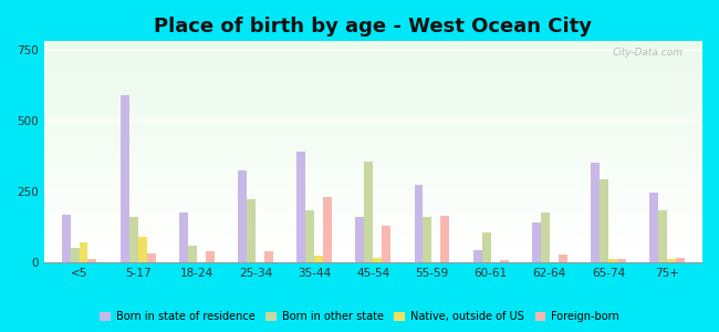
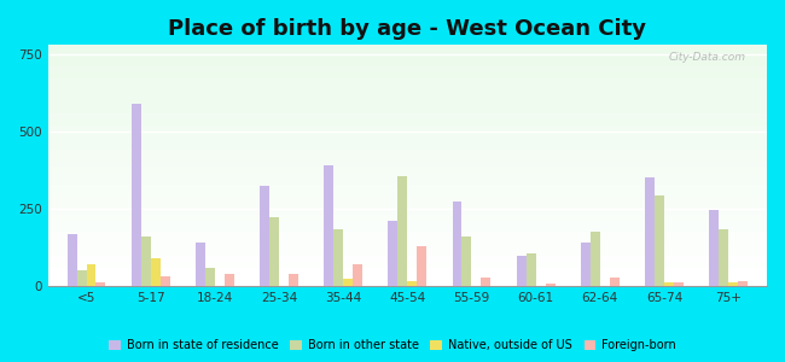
Born in state of residence/18-24: 175 -> 140
Foreign-born/35-44: 230 -> 72
Born in state of residence/45-54: 160 -> 210
Foreign-born/55-59: 165 -> 28
Born in state of residence/60-61: 45 -> 100
